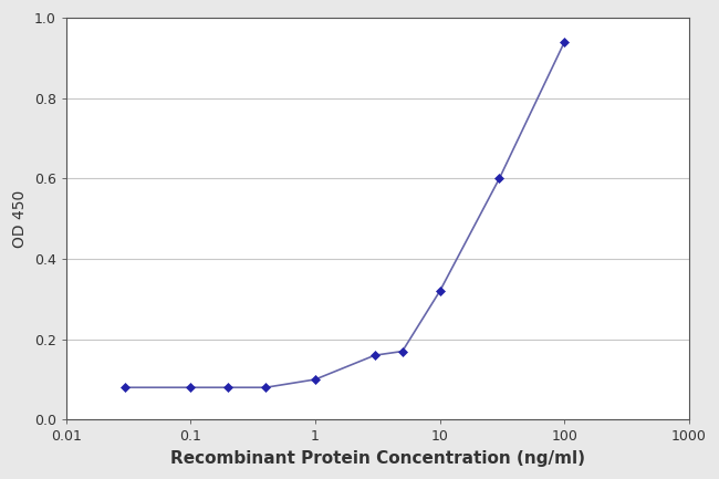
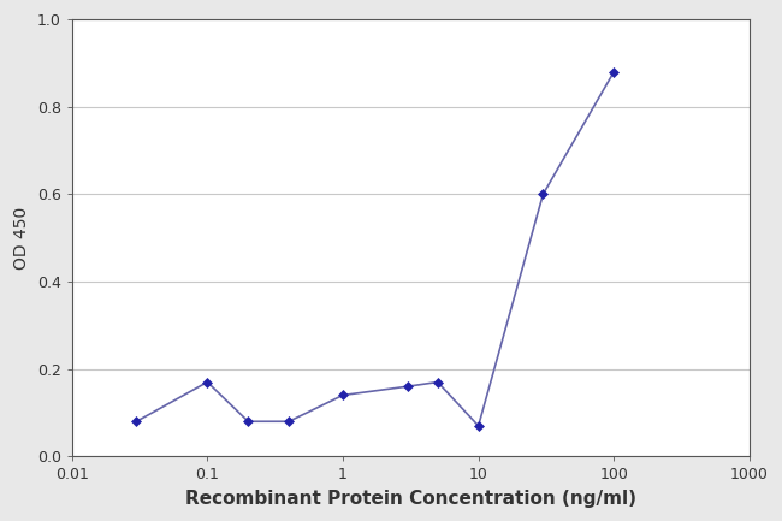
0.1: 0.08 -> 0.17
1: 0.10 -> 0.14
10: 0.32 -> 0.07
100: 0.94 -> 0.88
